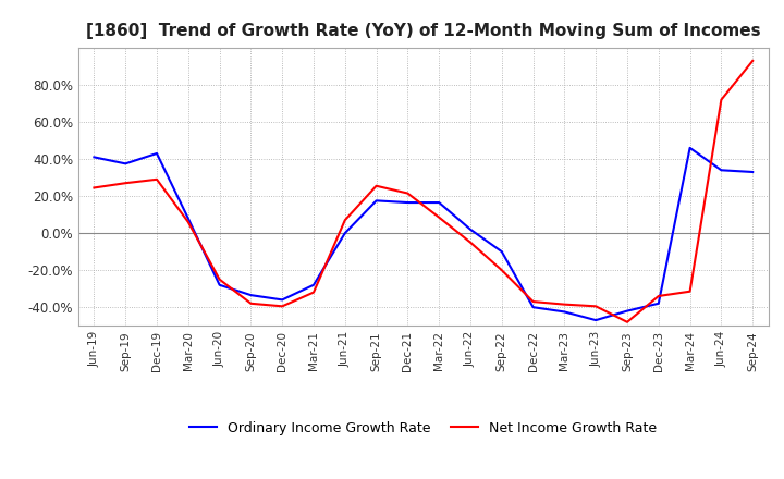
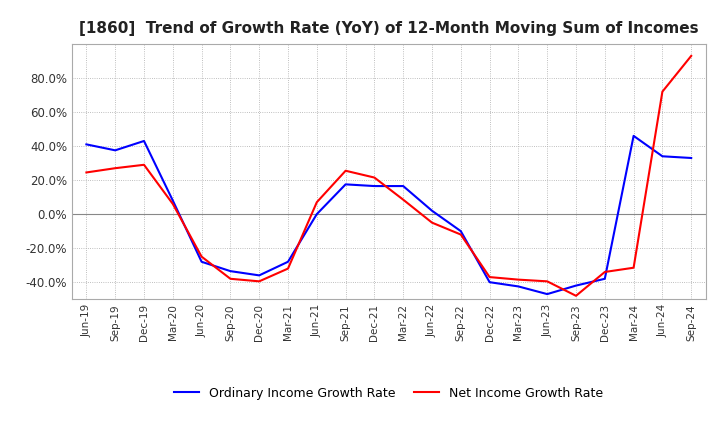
Net Income Growth Rate/Sep-22: -20% -> -12%
